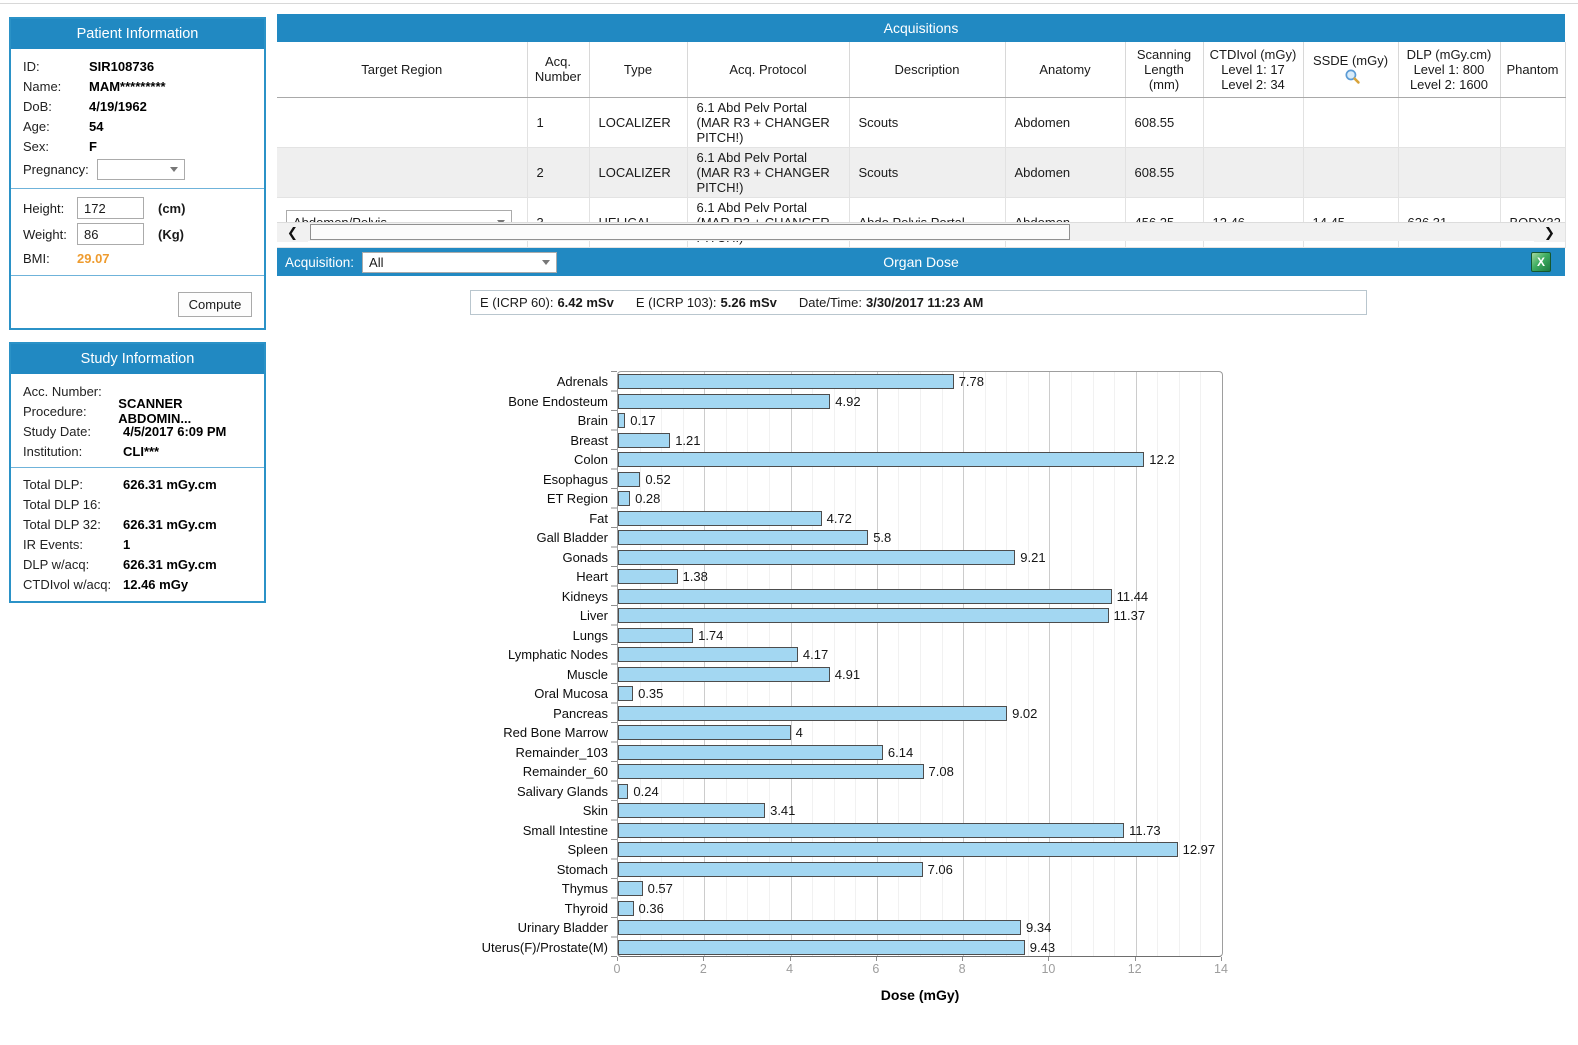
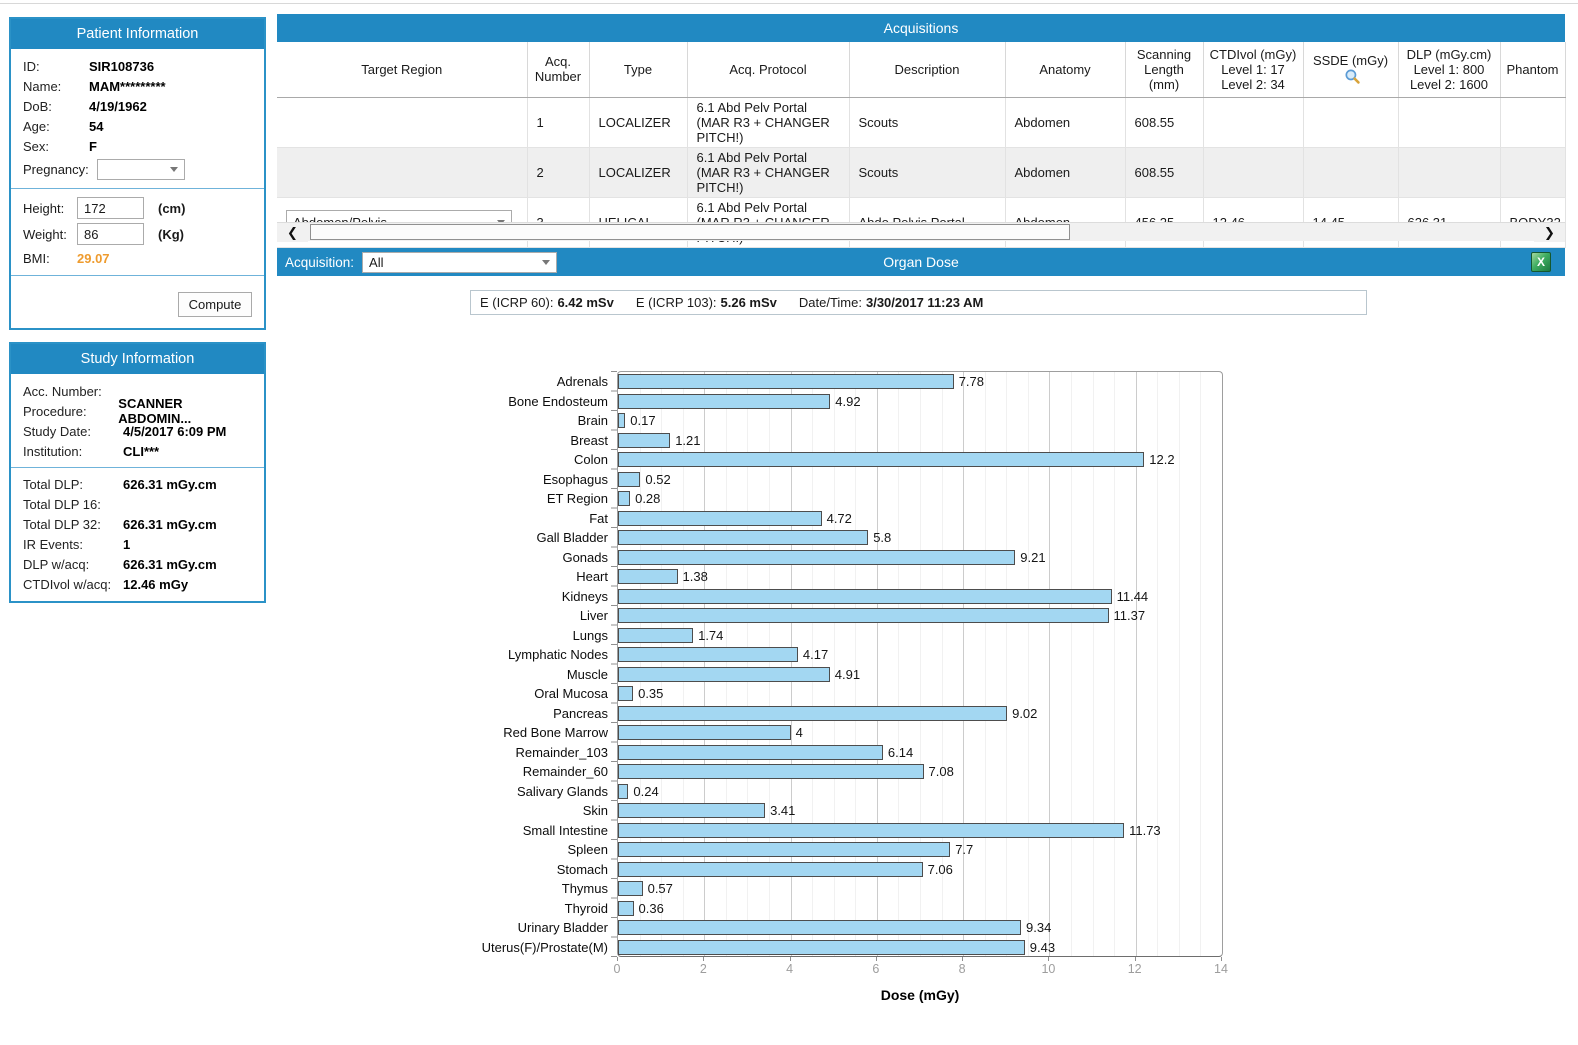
Spleen: 12.97 -> 7.7
